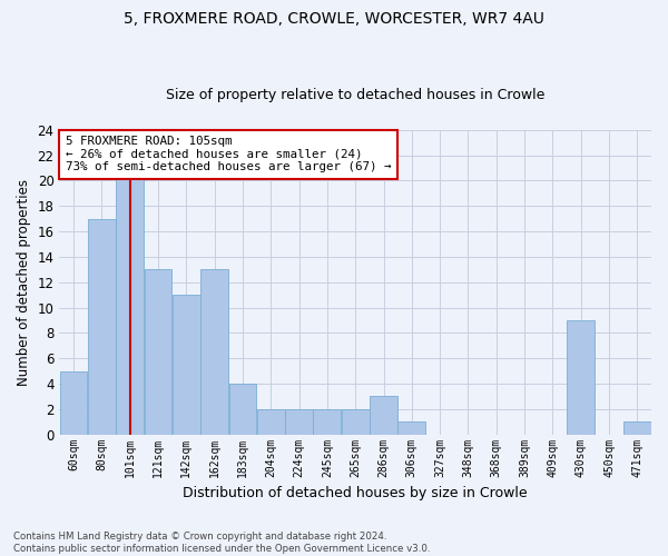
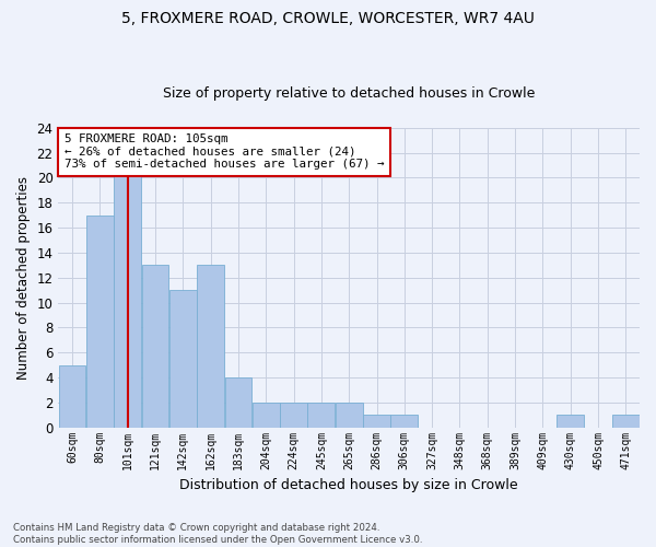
286sqm: 3 -> 1
430sqm: 9 -> 1
